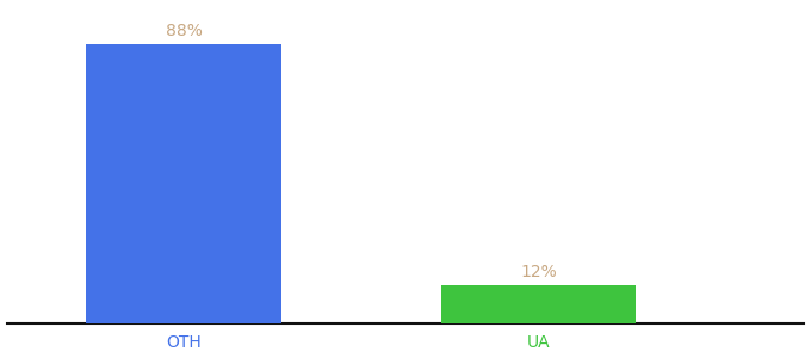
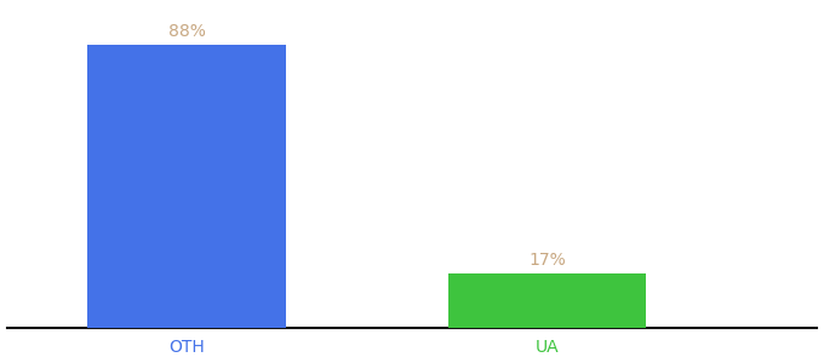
UA: 12% -> 17%
